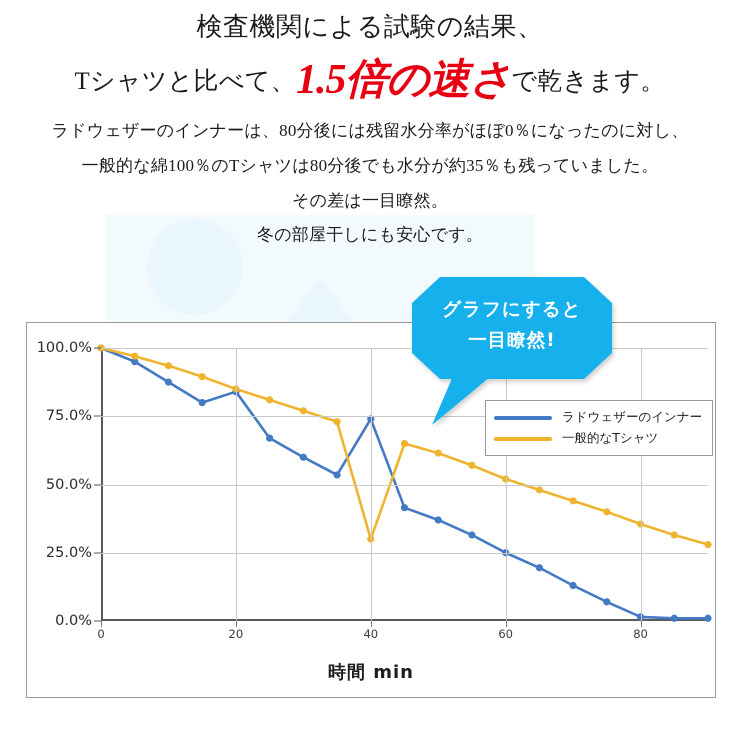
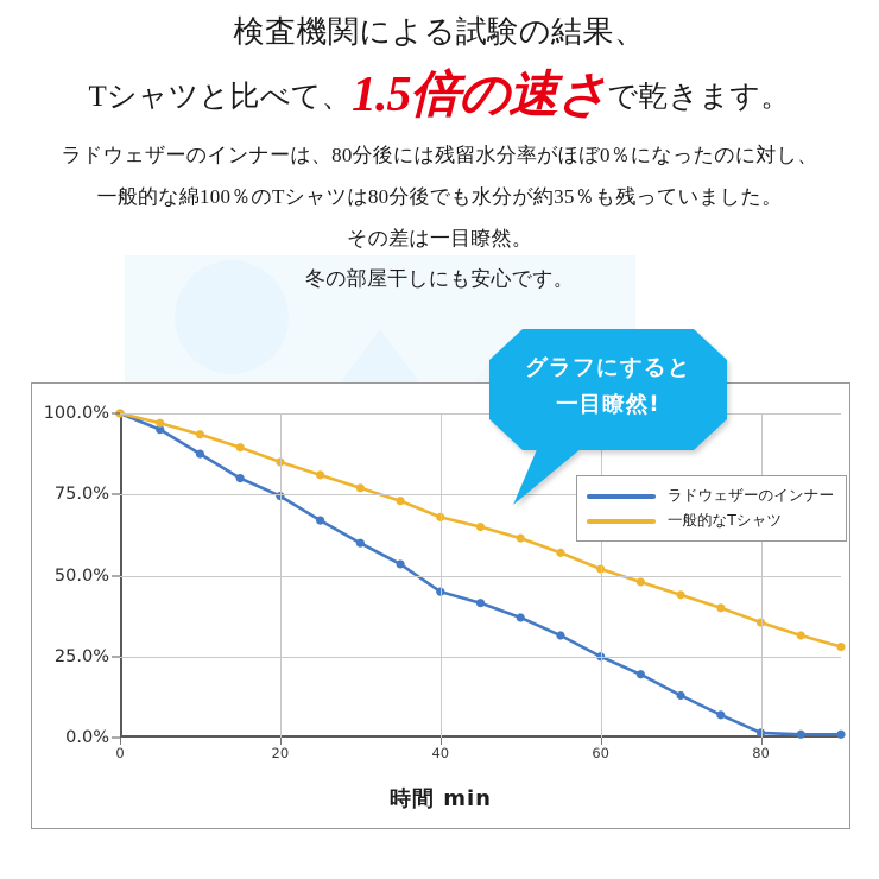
ラドウェザーのインナー/20: 84% -> 74%
ラドウェザーのインナー/40: 74% -> 45%
一般的なTシャツ/40: 30% -> 68%
